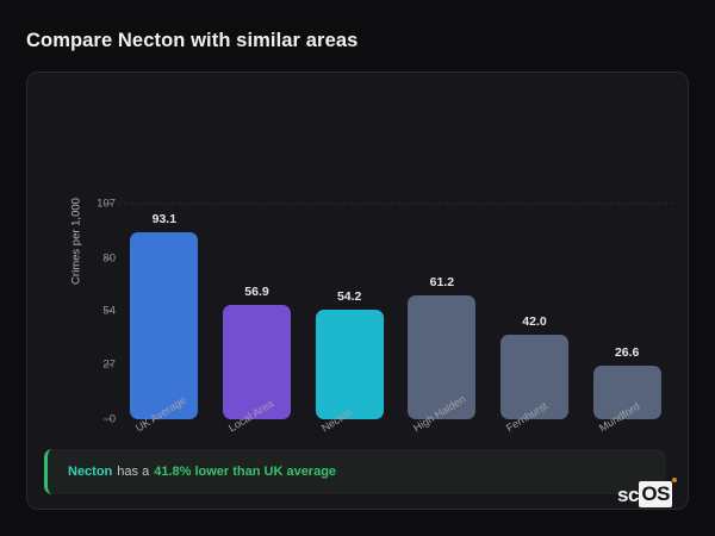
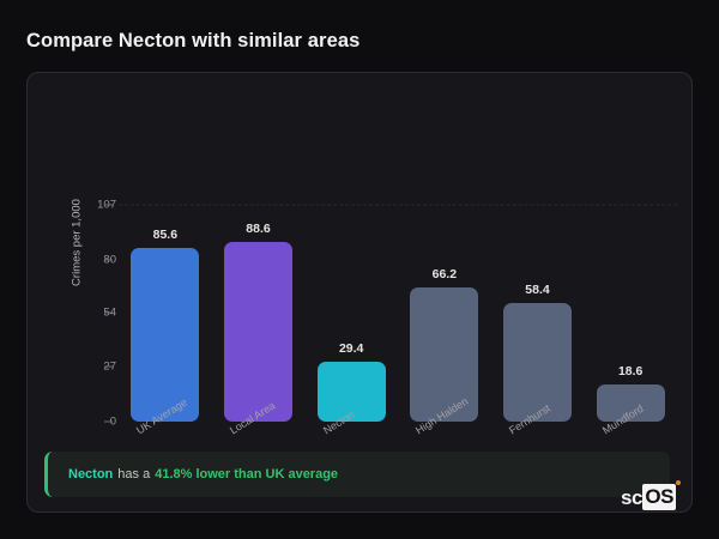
UK Average: 93.1 -> 85.6
Local Area: 56.9 -> 88.6
Necton: 54.2 -> 29.4
High Halden: 61.2 -> 66.2
Fernhurst: 42.0 -> 58.4
Mundford: 26.6 -> 18.6
